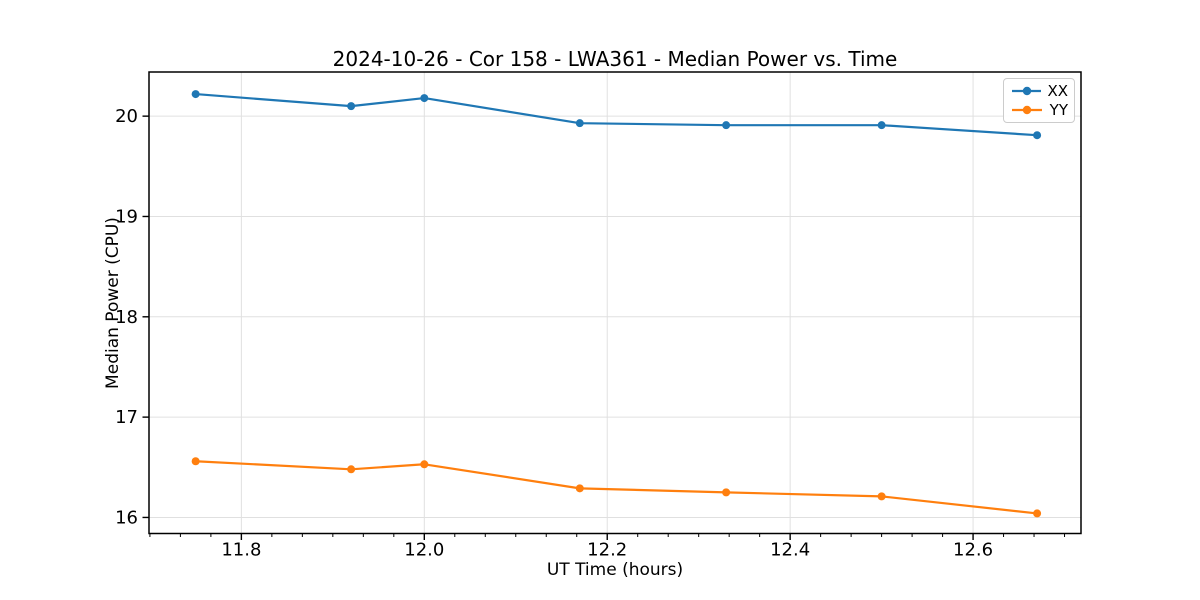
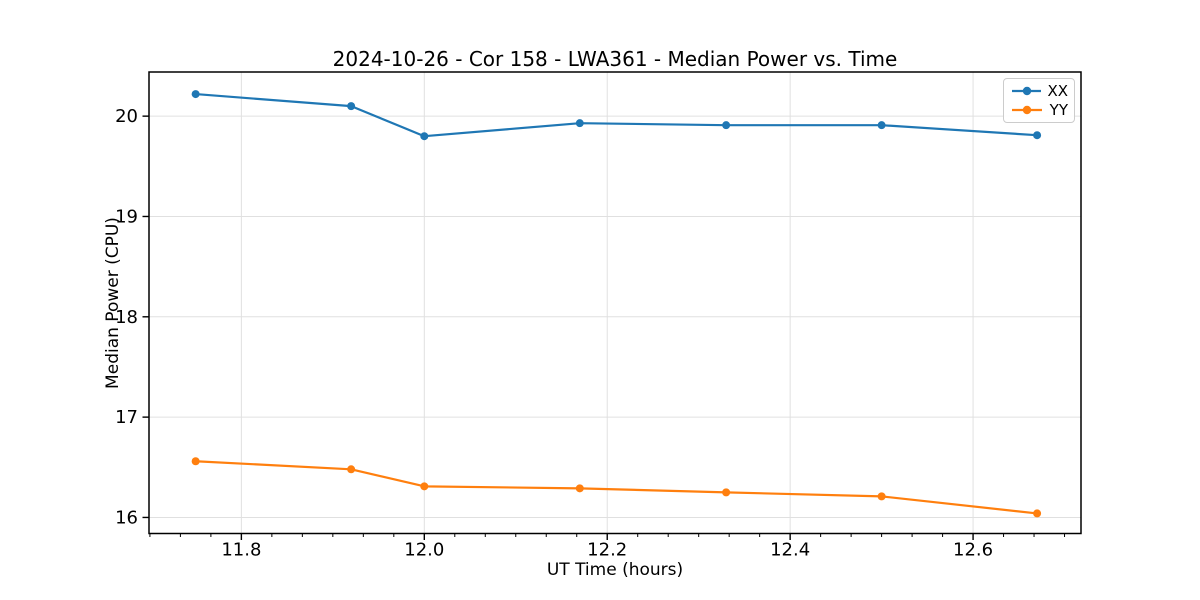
XX/12.0: 20.18 -> 19.80
YY/12.0: 16.53 -> 16.31
